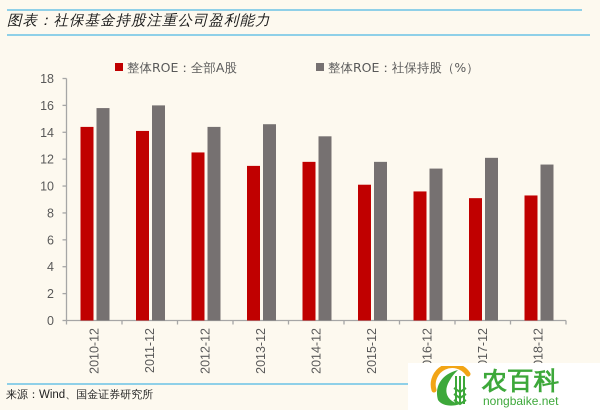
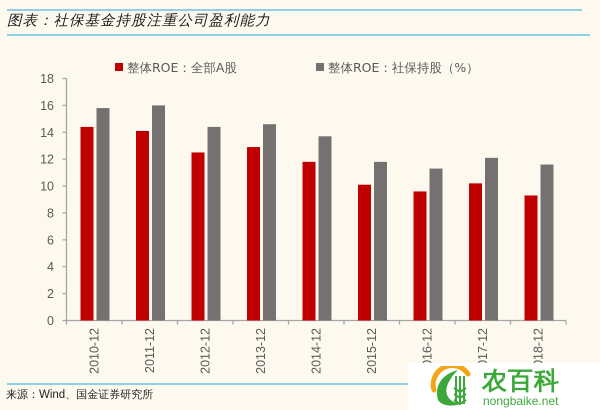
整体ROE：全部A股/2013-12: 11.5 -> 12.9
整体ROE：全部A股/2017-12: 9.1 -> 10.2
